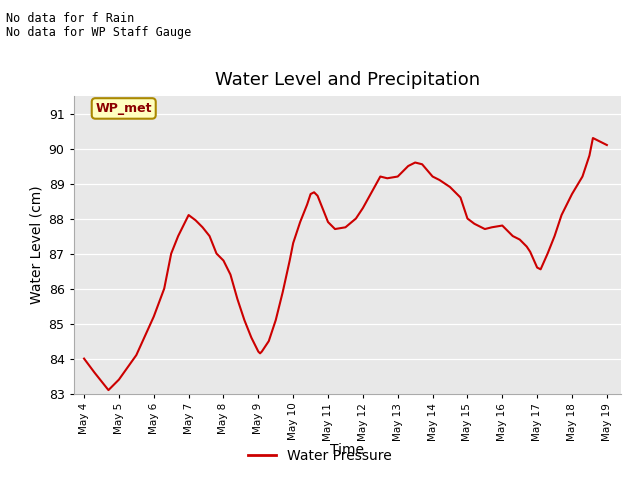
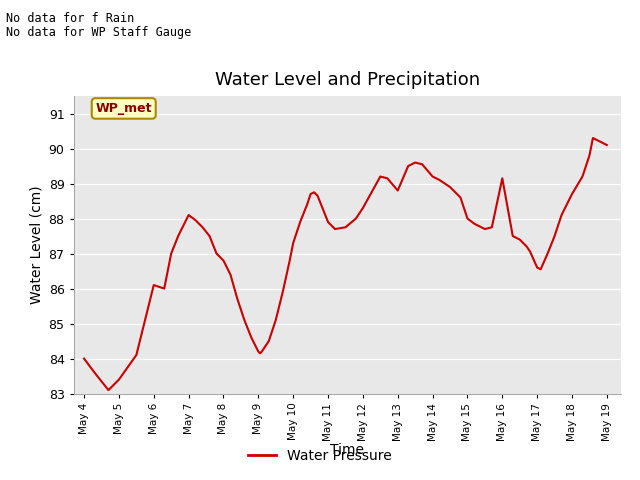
May 6: 85.20 -> 86.10
May 13: 89.20 -> 88.80
May 16: 87.80 -> 89.15
